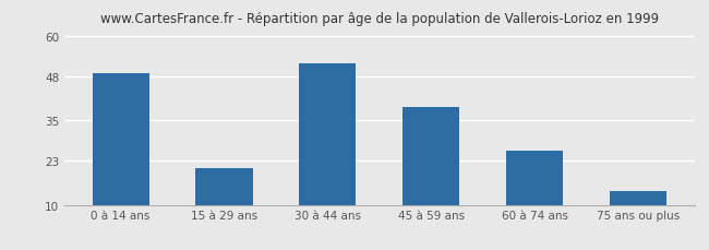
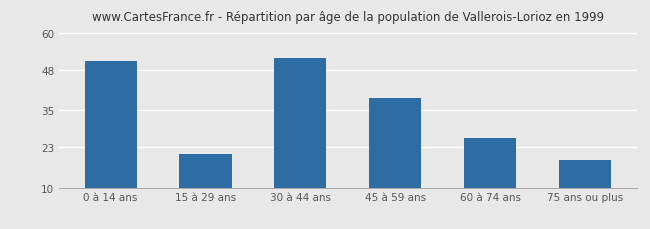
0 à 14 ans: 49 -> 51
75 ans ou plus: 14 -> 19
